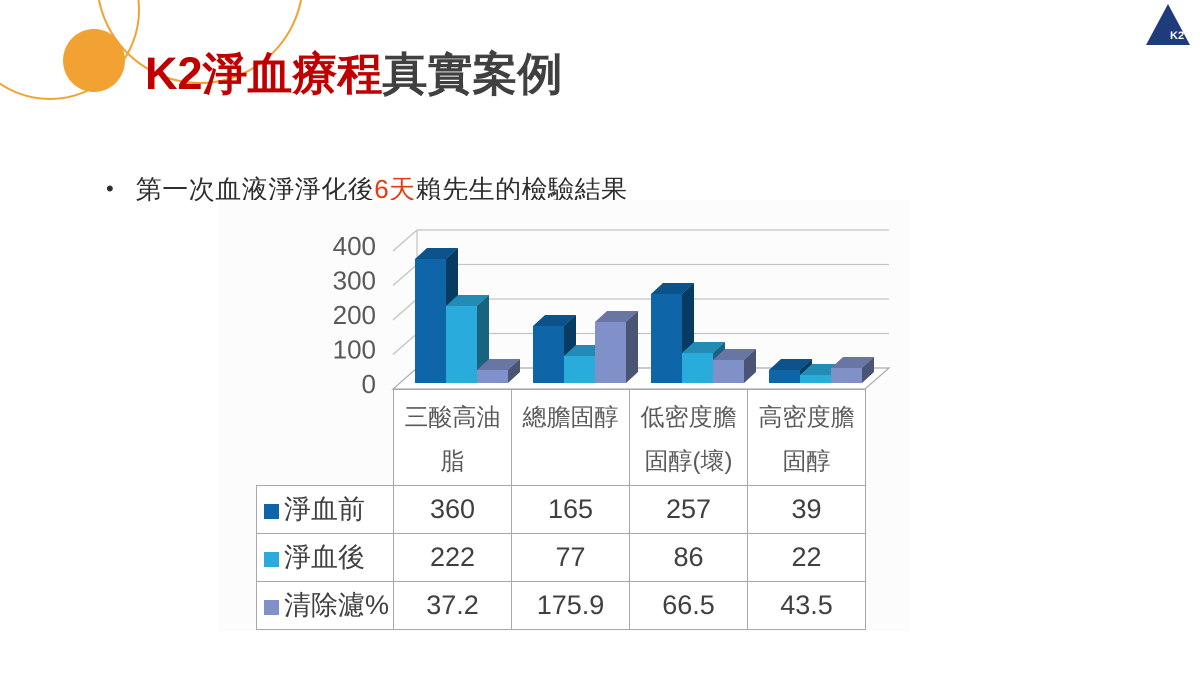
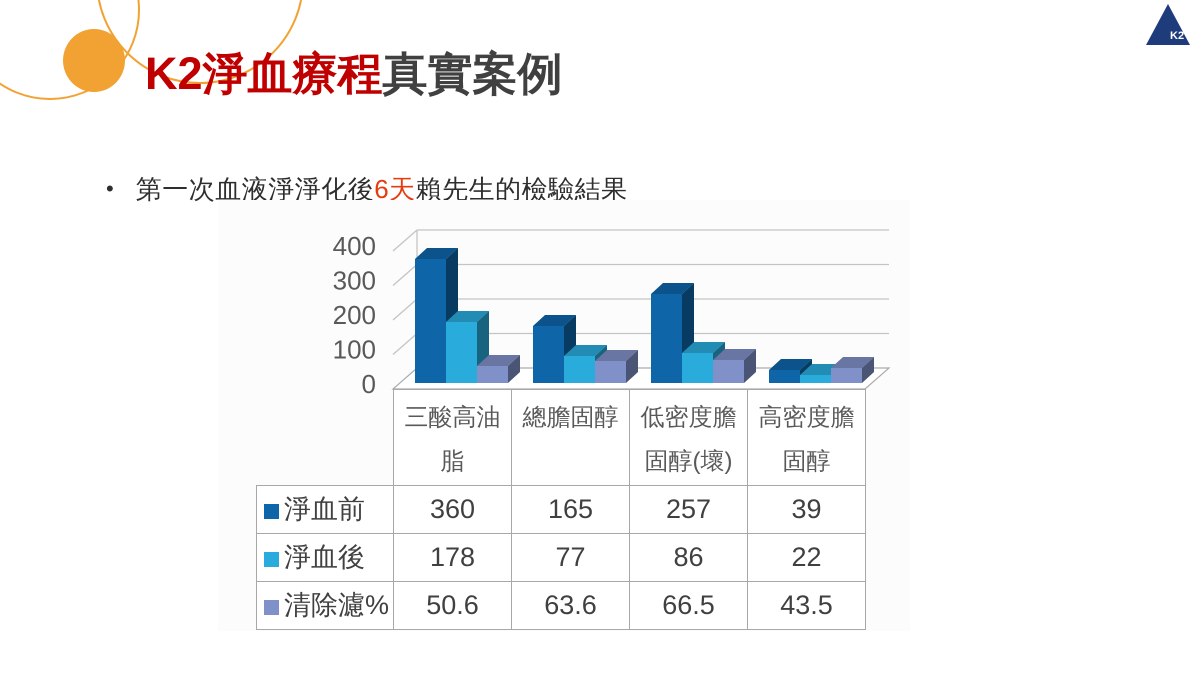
淨血後/三酸高油脂: 222 -> 178
清除濾%/三酸高油脂: 37.2 -> 50.6
清除濾%/總膽固醇: 175.9 -> 63.6
